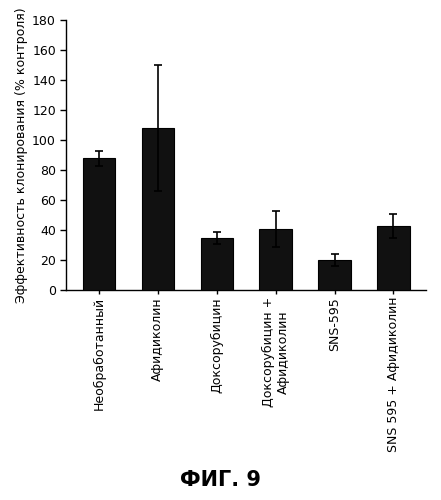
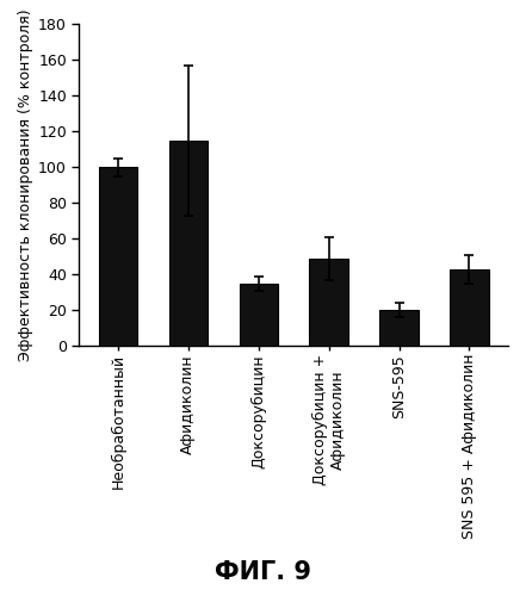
Необработанный: 88 -> 100
Афидиколин: 108 -> 115
Доксорубицин + Афидиколин: 41 -> 49
